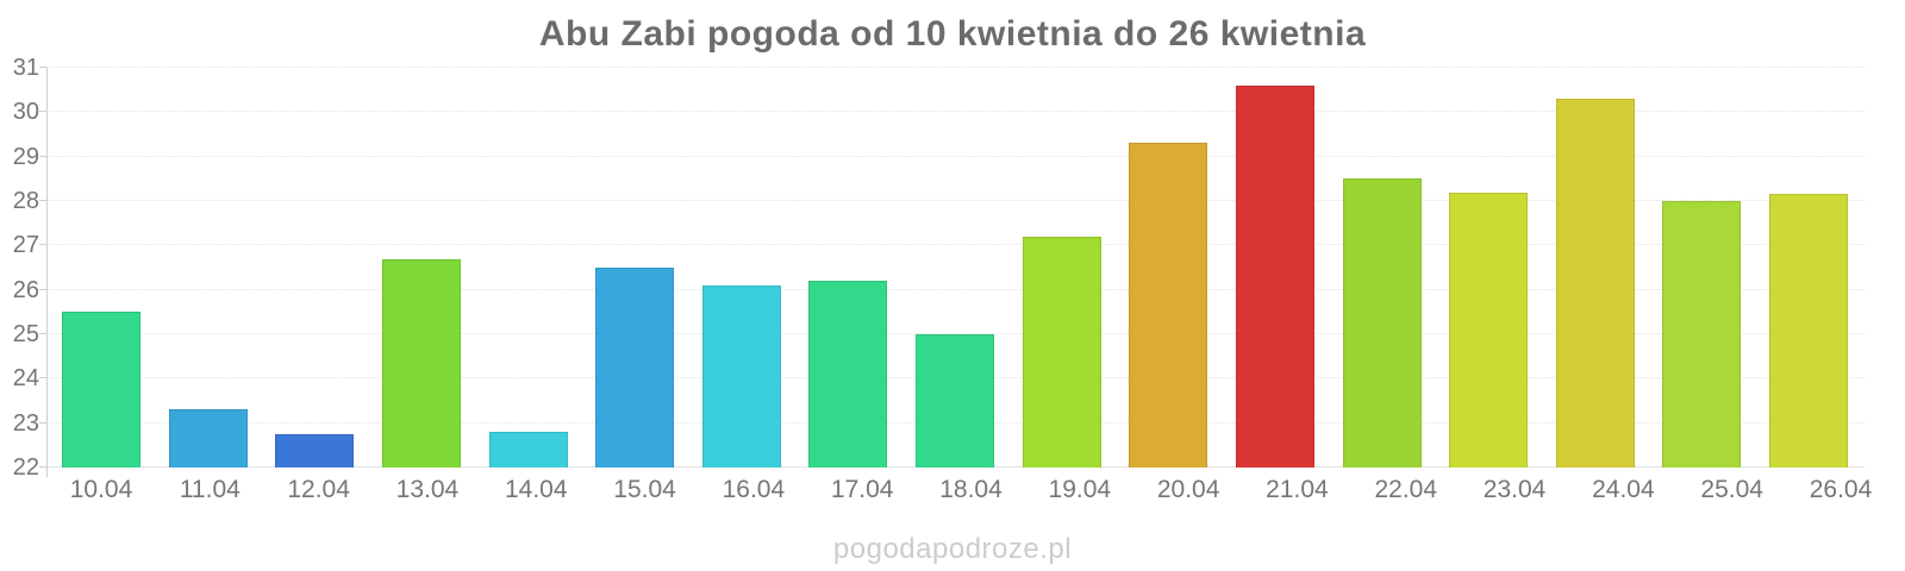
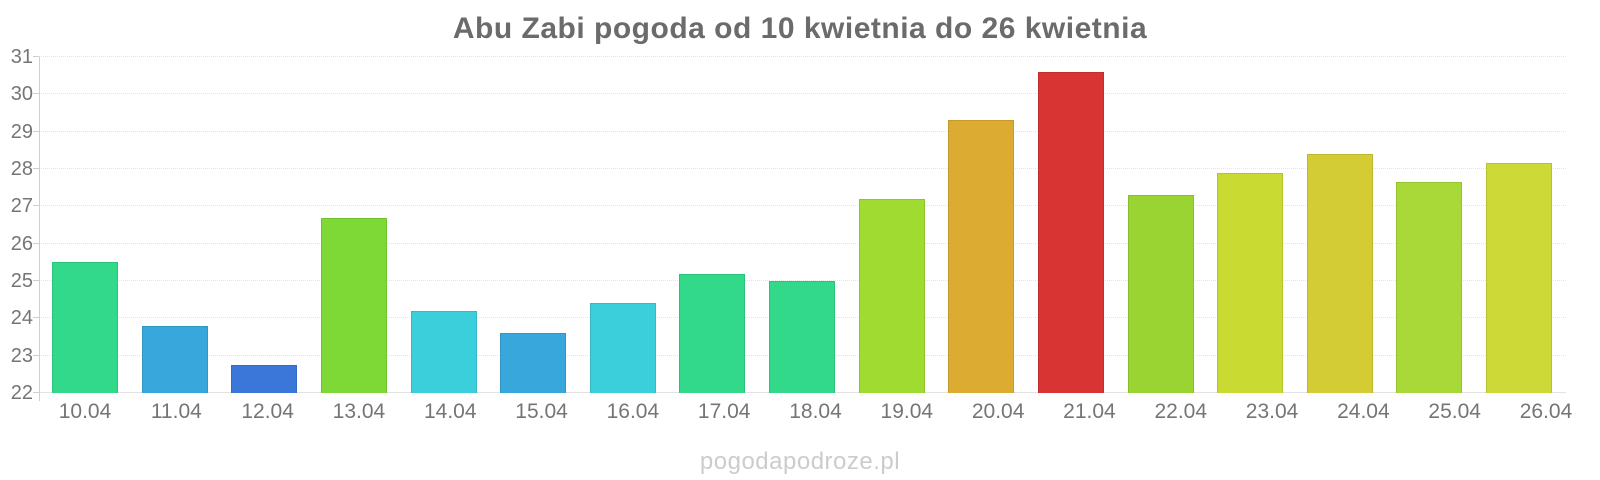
11.04: 23.3 -> 23.8
14.04: 22.8 -> 24.2
15.04: 26.5 -> 23.6
16.04: 26.1 -> 24.4
17.04: 26.2 -> 25.2
22.04: 28.5 -> 27.3
23.04: 28.2 -> 27.9
24.04: 30.3 -> 28.4
25.04: 28.0 -> 27.6
